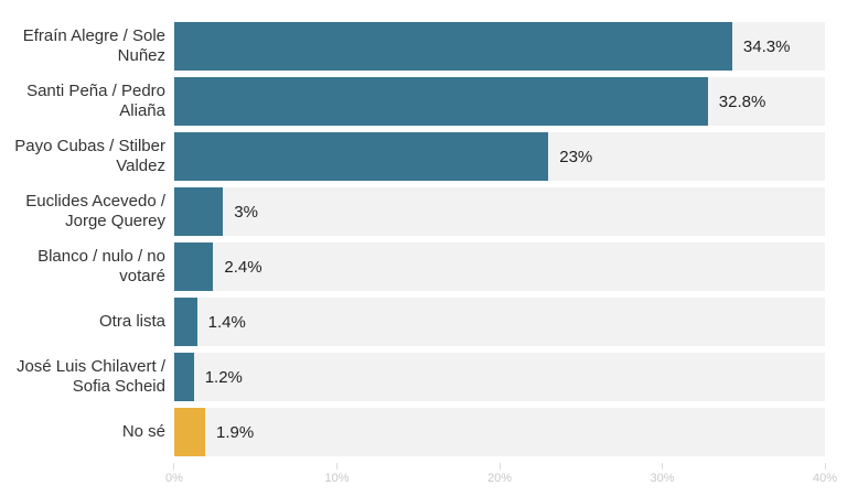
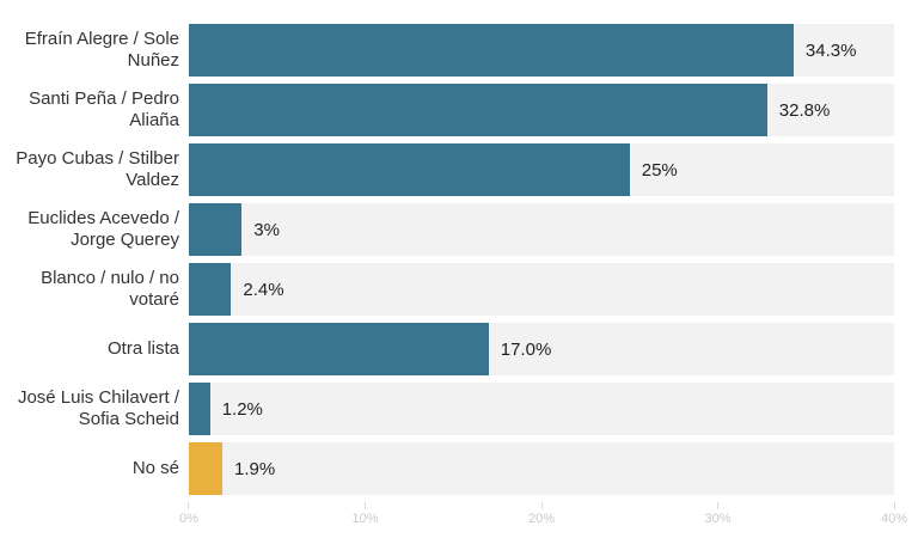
Payo Cubas / Stilber Valdez: 23% -> 25%
Otra lista: 1.4% -> 17.0%
